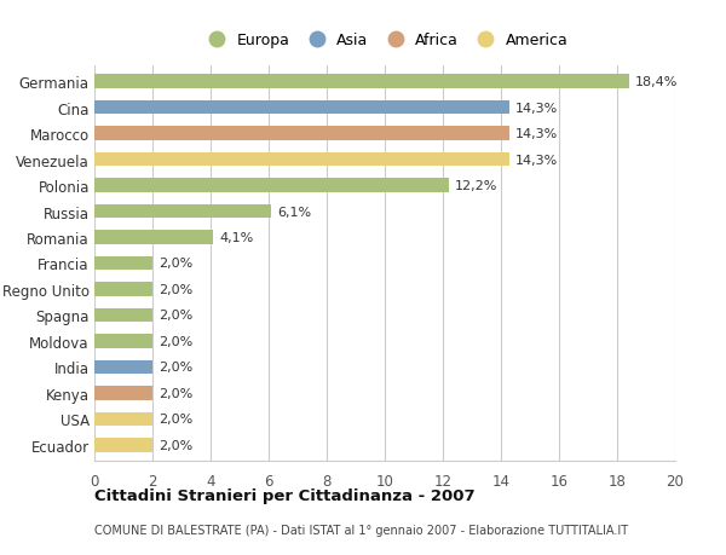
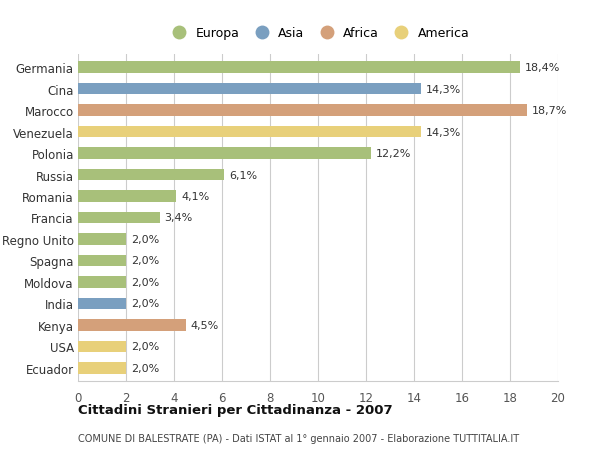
Marocco: 14,3% -> 18,7%
Francia: 2,0% -> 3,4%
Kenya: 2,0% -> 4,5%
